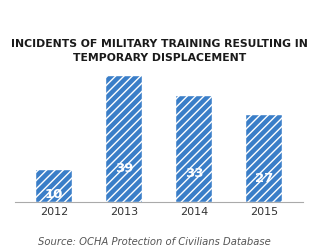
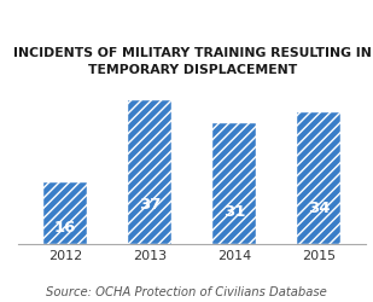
2012: 10 -> 16
2013: 39 -> 37
2014: 33 -> 31
2015: 27 -> 34
